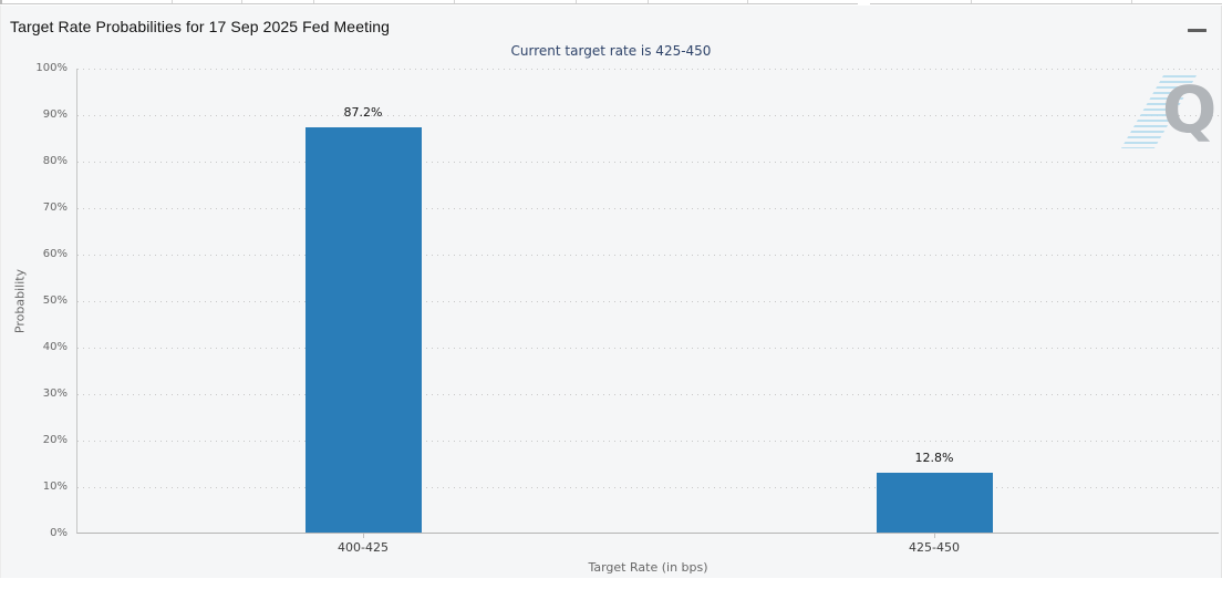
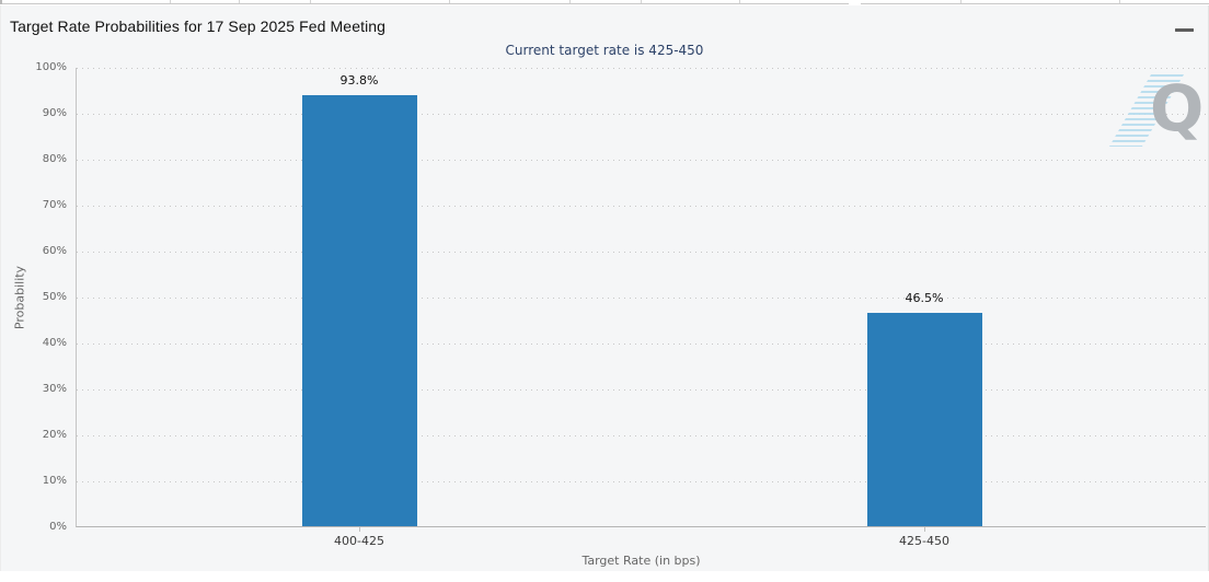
400-425: 87.2% -> 93.8%
425-450: 12.8% -> 46.5%
